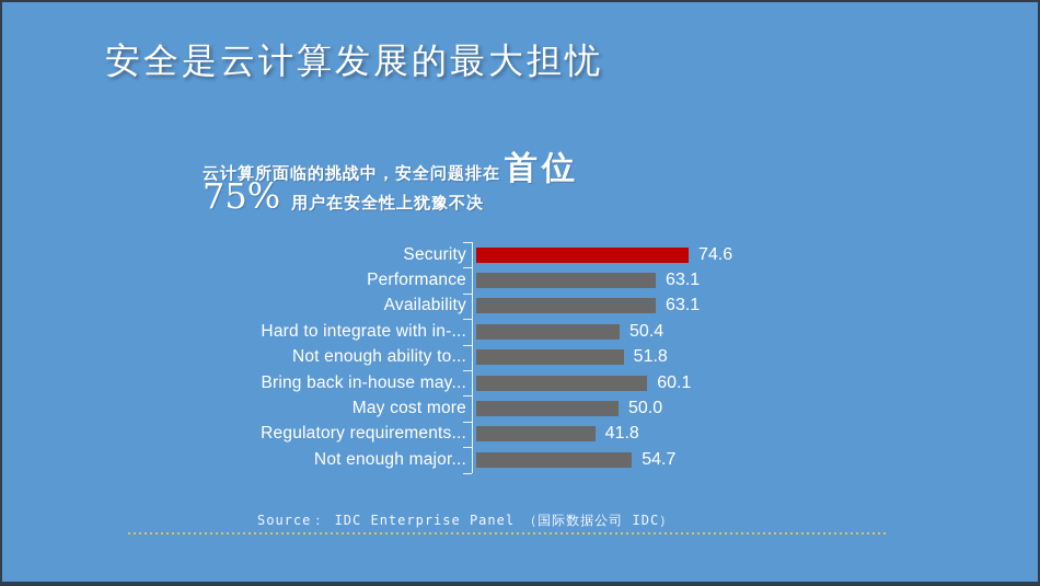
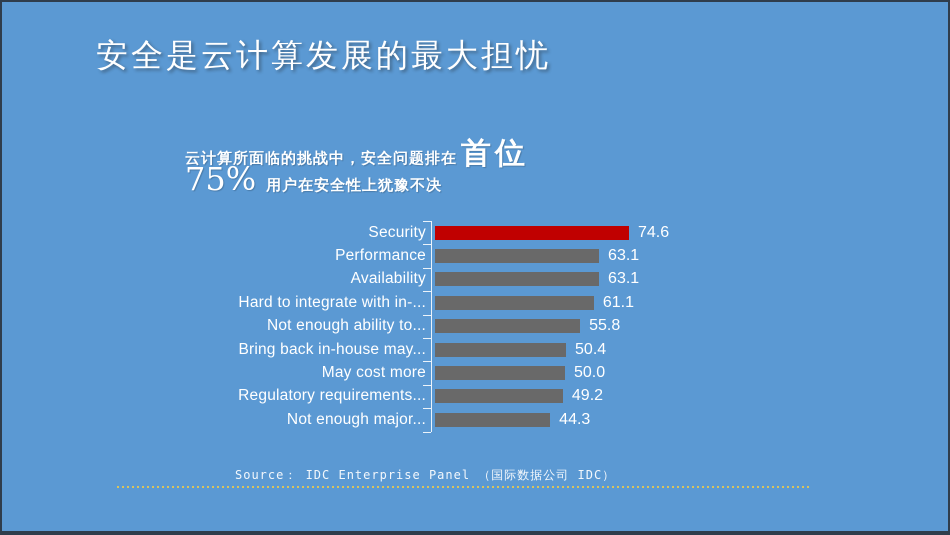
Hard to integrate with in-...: 50.4 -> 61.1
Not enough ability to...: 51.8 -> 55.8
Bring back in-house may...: 60.1 -> 50.4
Regulatory requirements...: 41.8 -> 49.2
Not enough major...: 54.7 -> 44.3
